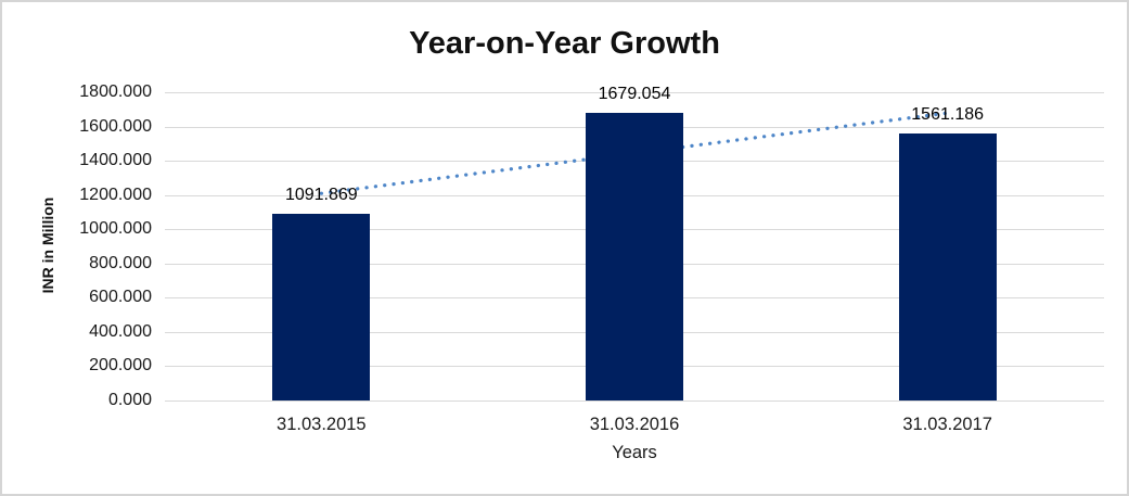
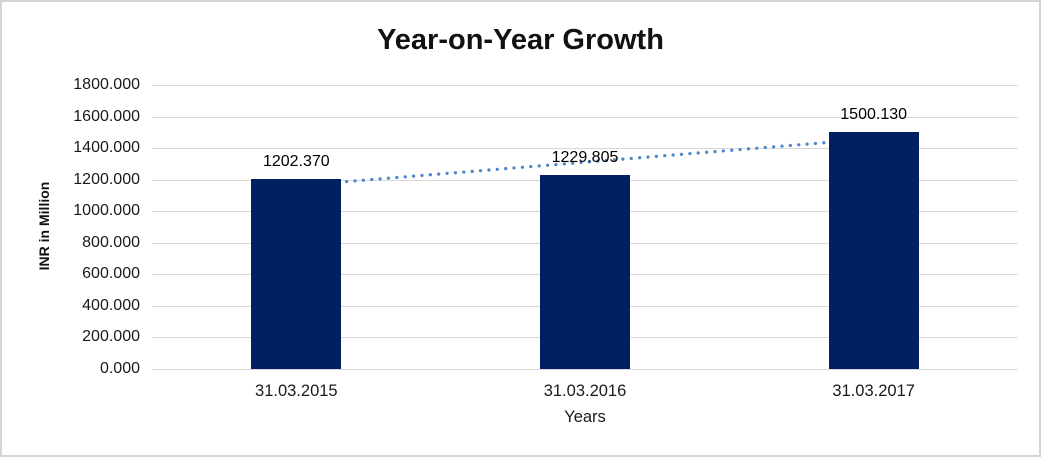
31.03.2015: 1091.869 -> 1202.370
31.03.2016: 1679.054 -> 1229.805
31.03.2017: 1561.186 -> 1500.130
